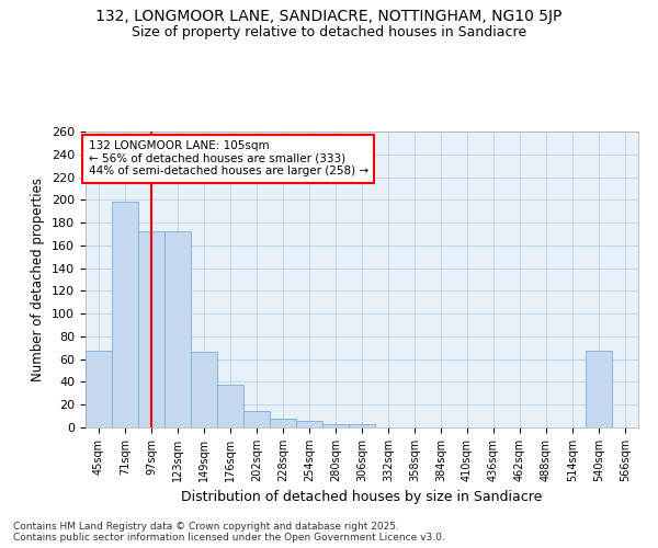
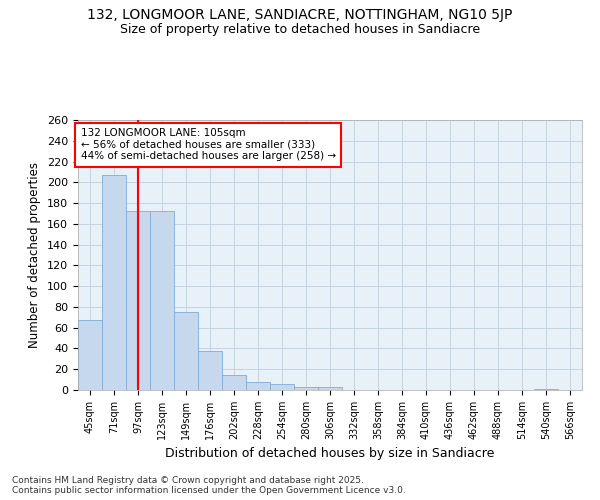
71sqm: 198 -> 207
149sqm: 66 -> 75
540sqm: 67 -> 1
